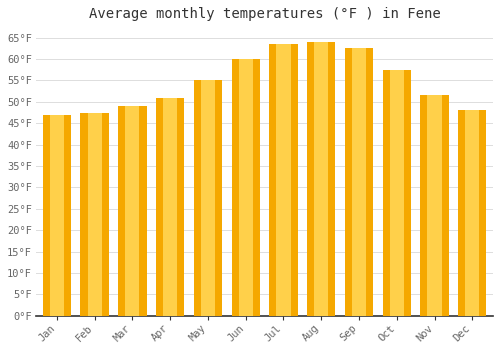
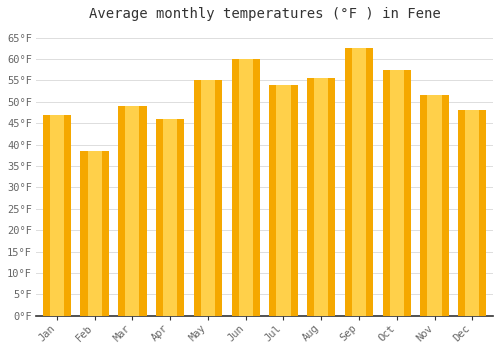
Feb: 47.5°F -> 38.5°F
Apr: 51.0°F -> 46.0°F
Jul: 63.5°F -> 54.0°F
Aug: 64.0°F -> 55.5°F
